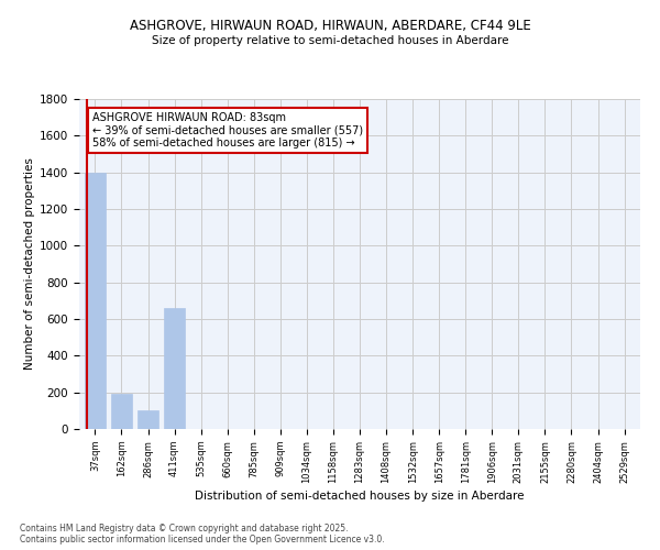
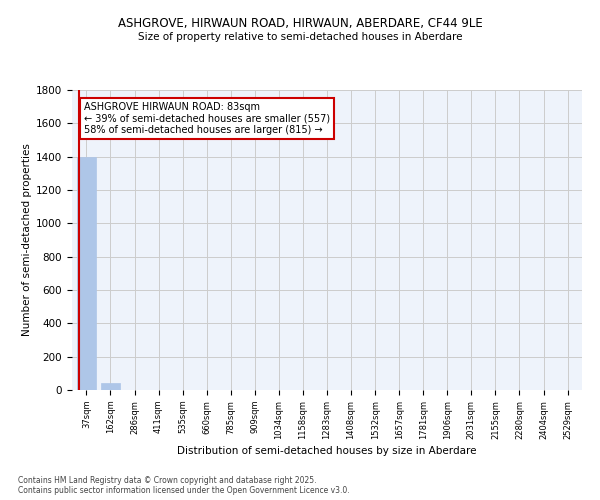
162sqm: 190 -> 40
286sqm: 100 -> 0
411sqm: 660 -> 0
